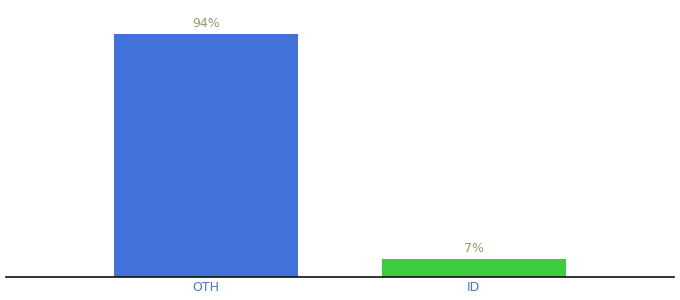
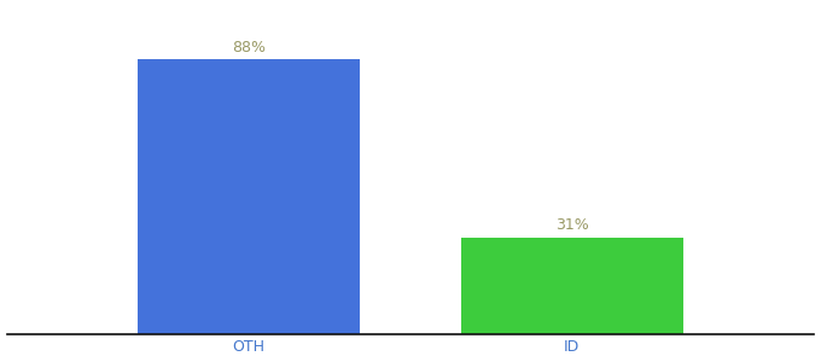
OTH: 94% -> 88%
ID: 7% -> 31%
